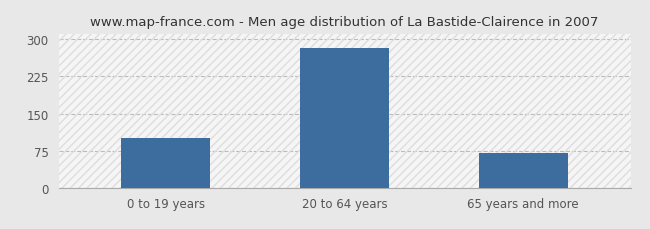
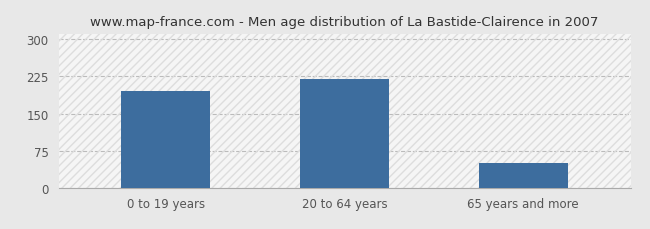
0 to 19 years: 100 -> 195
20 to 64 years: 283 -> 220
65 years and more: 70 -> 50
